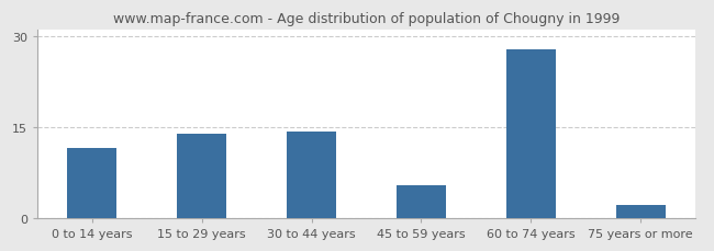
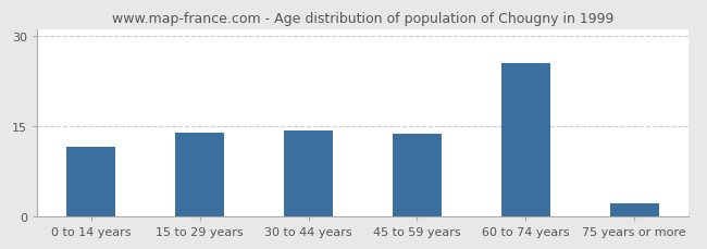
45 to 59 years: 5.4 -> 13.7
60 to 74 years: 27.8 -> 25.5
